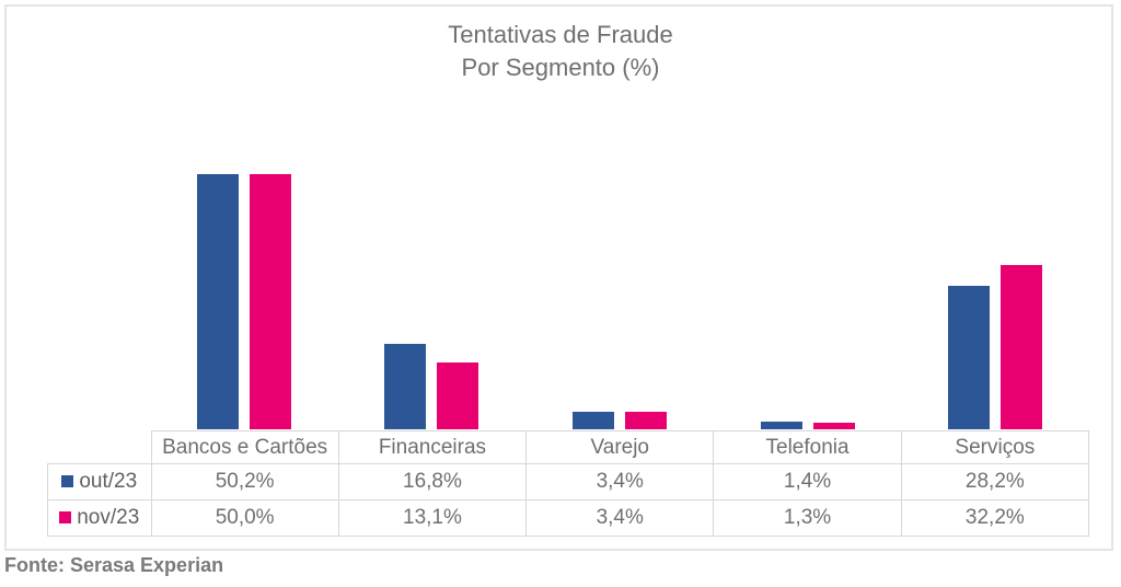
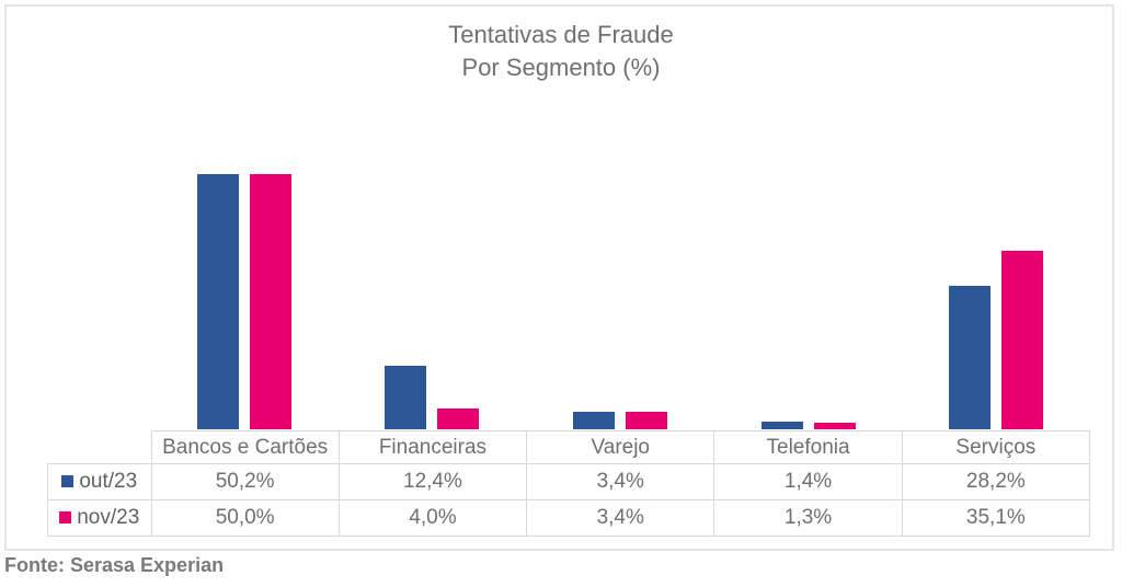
out/23/Financeiras: 16,8% -> 12,4%
nov/23/Financeiras: 13,1% -> 4,0%
nov/23/Serviços: 32,2% -> 35,1%
